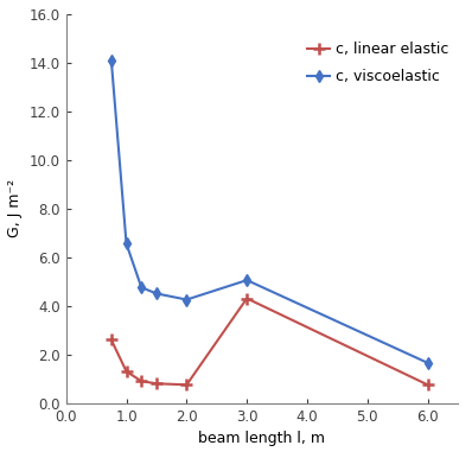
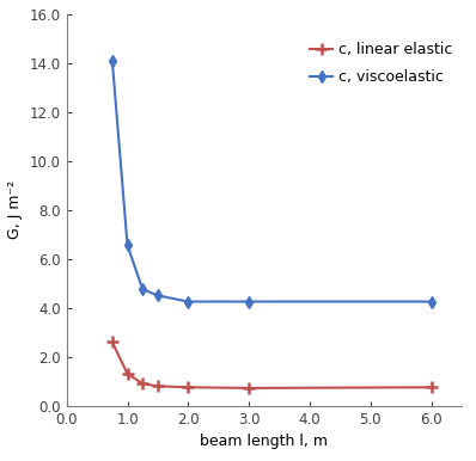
c, linear elastic/3.0: 4.30 -> 0.72
c, viscoelastic/3.0: 5.05 -> 4.25
c, viscoelastic/6.0: 1.65 -> 4.25
